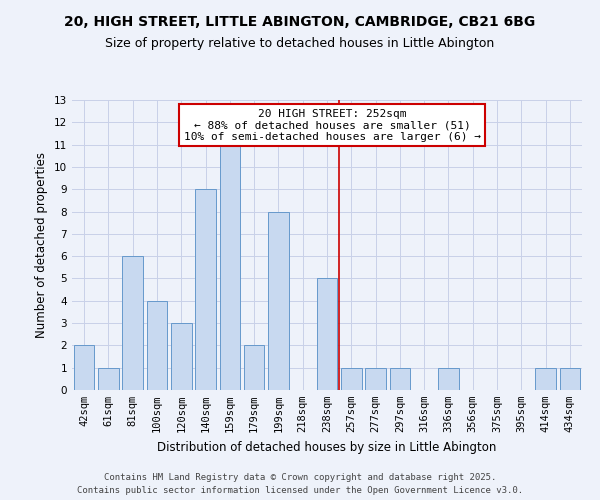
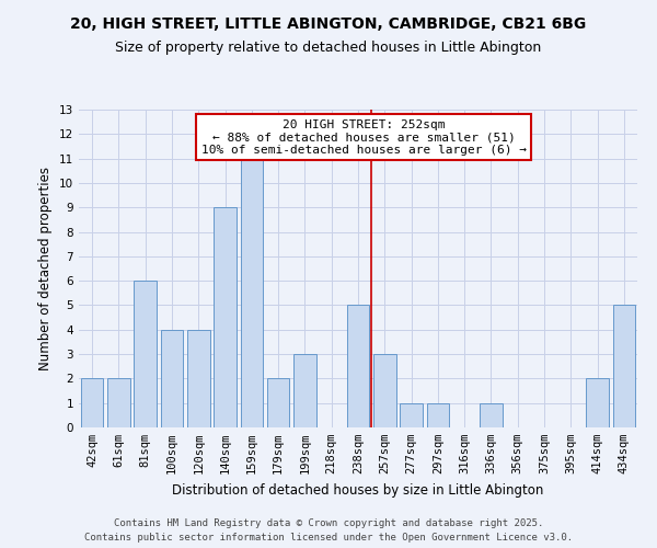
61sqm: 1 -> 2
120sqm: 3 -> 4
199sqm: 8 -> 3
257sqm: 1 -> 3
414sqm: 1 -> 2
434sqm: 1 -> 5
